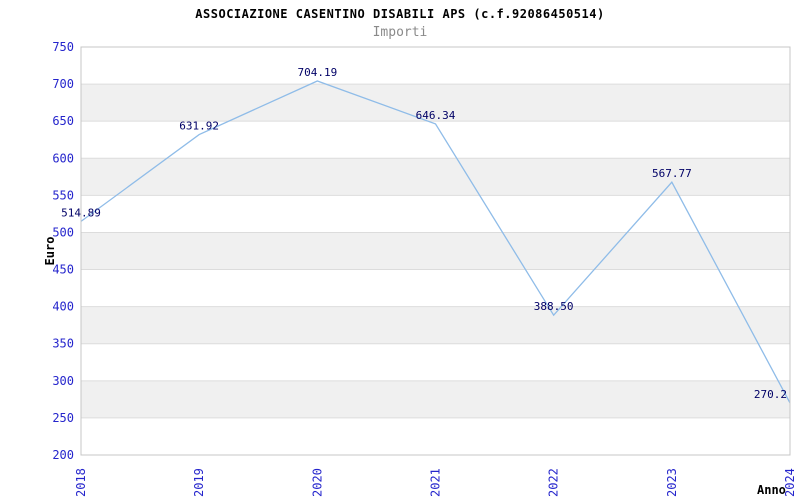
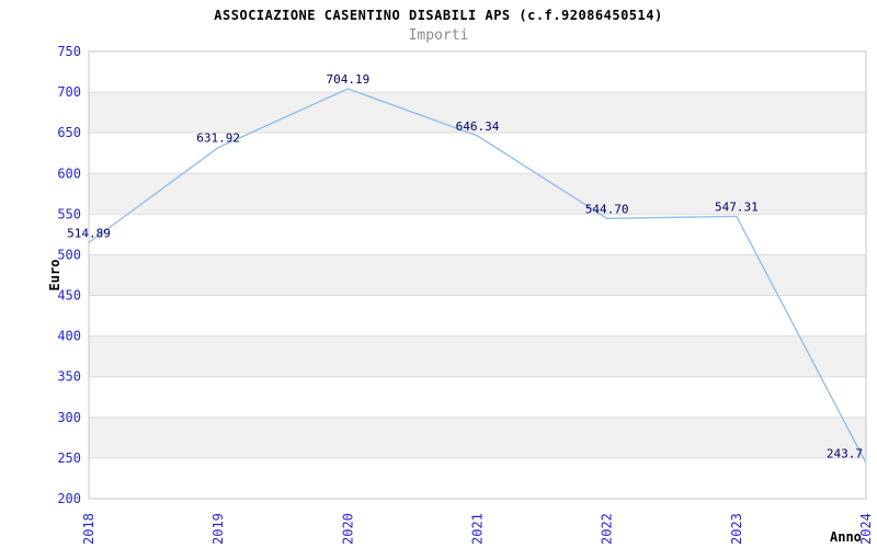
2022: 388.50 -> 544.70
2023: 567.77 -> 547.31
2024: 270.2 -> 243.7
